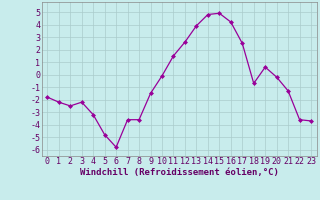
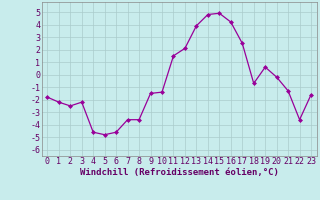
4: -3.2 -> -4.6
6: -5.8 -> -4.6
10: -0.1 -> -1.4
12: 2.6 -> 2.1
23: -3.7 -> -1.6
